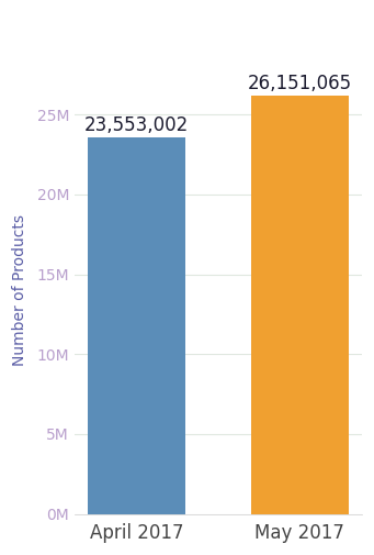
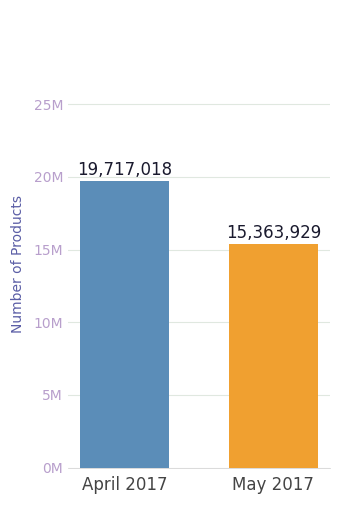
April 2017: 23,553,002 -> 19,717,018
May 2017: 26,151,065 -> 15,363,929
